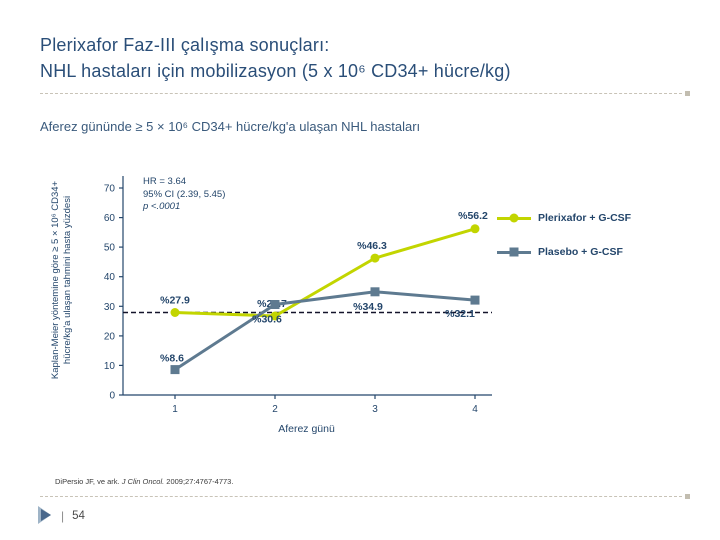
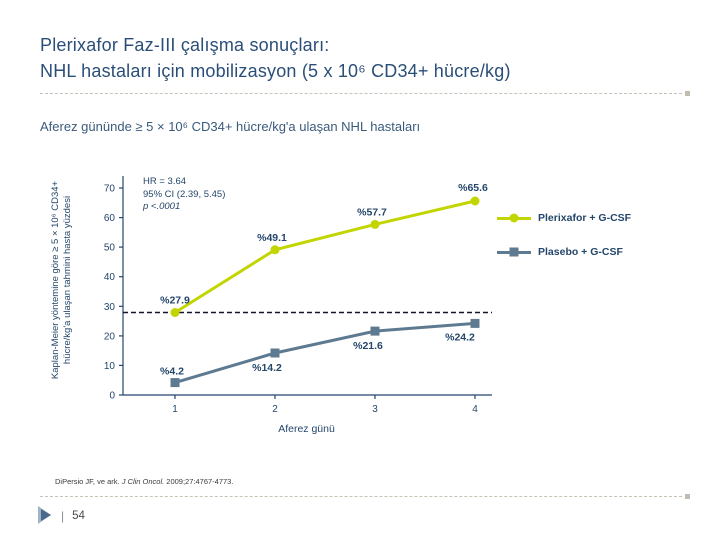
Plasebo + G-CSF/1: 8.6 -> 4.2
Plerixafor + G-CSF/2: 26.7 -> 49.1
Plasebo + G-CSF/2: 30.6 -> 14.2
Plerixafor + G-CSF/3: 46.3 -> 57.7
Plasebo + G-CSF/3: 34.9 -> 21.6
Plerixafor + G-CSF/4: 56.2 -> 65.6
Plasebo + G-CSF/4: 32.1 -> 24.2
